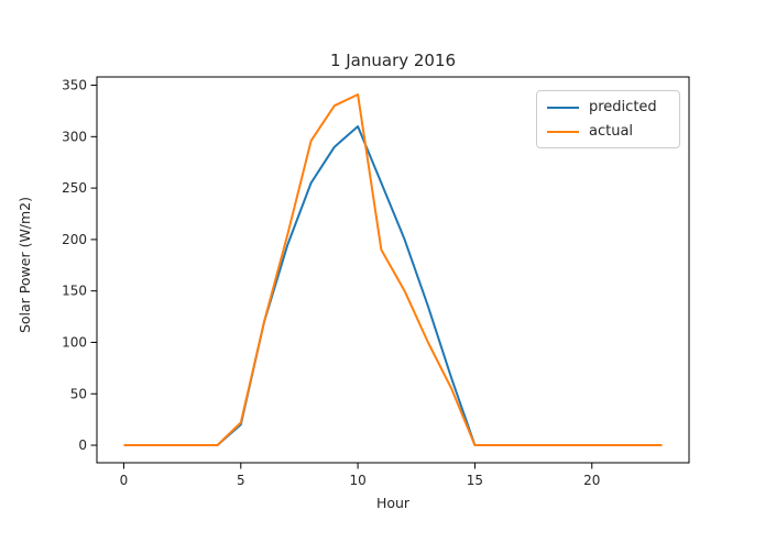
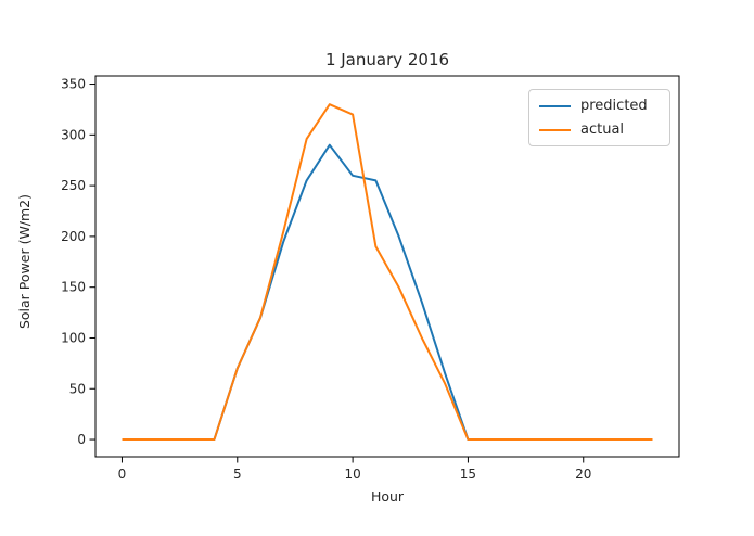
predicted/5: 20 -> 70
actual/5: 20 -> 70
predicted/10: 310 -> 260
actual/10: 340 -> 320
